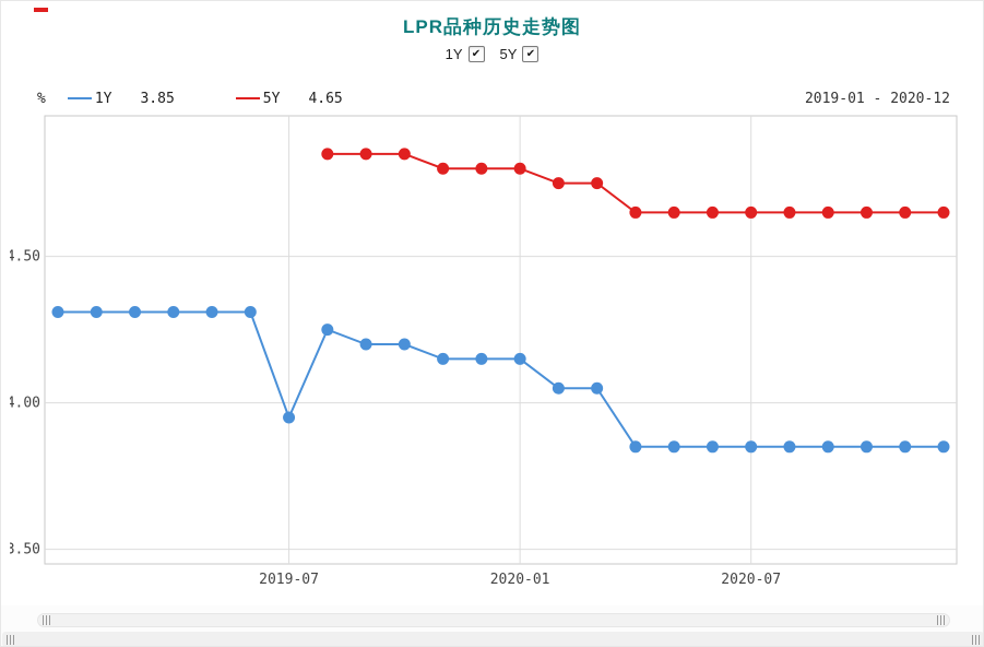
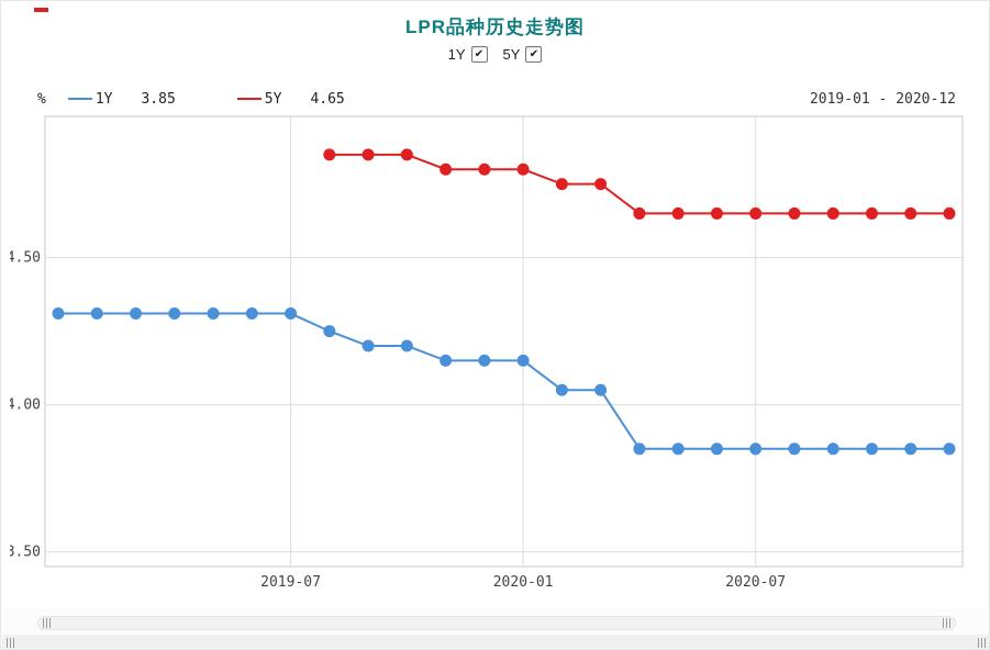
1Y/2019-07: 3.95 -> 4.31
